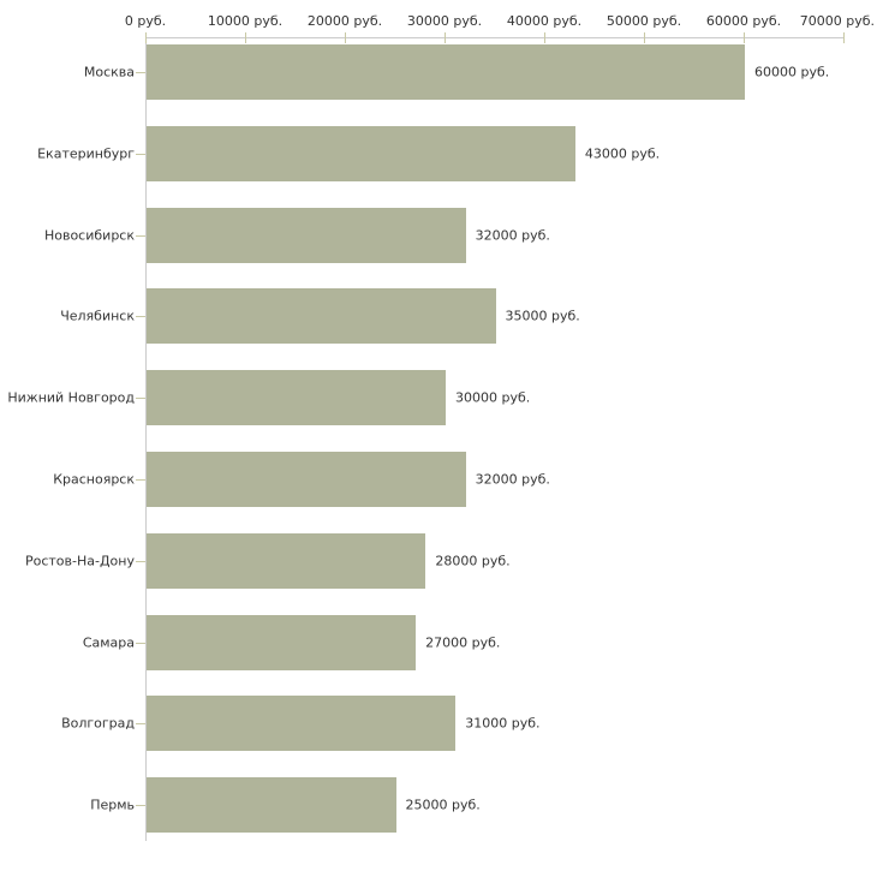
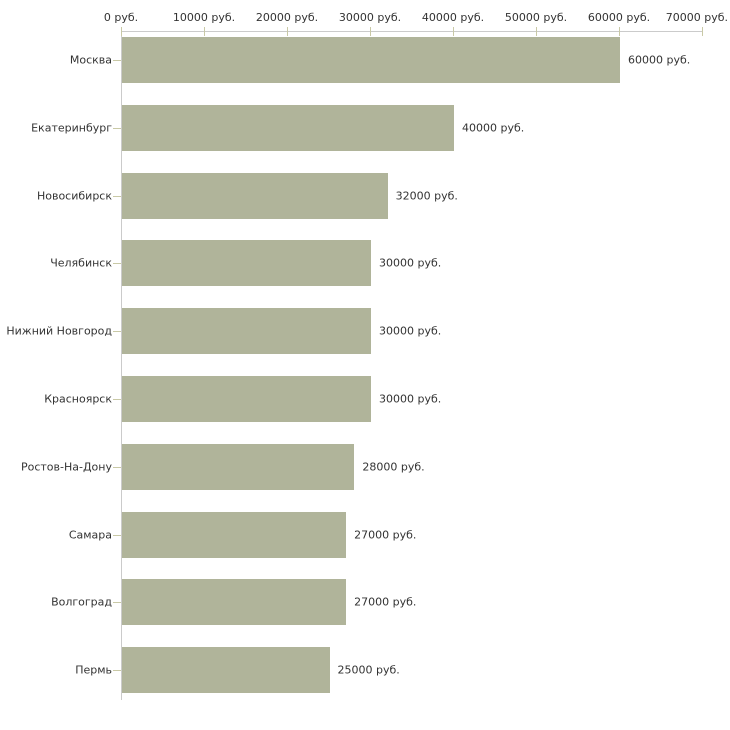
Екатеринбург: 43000 -> 40000
Челябинск: 35000 -> 30000
Красноярск: 32000 -> 30000
Волгоград: 31000 -> 27000
